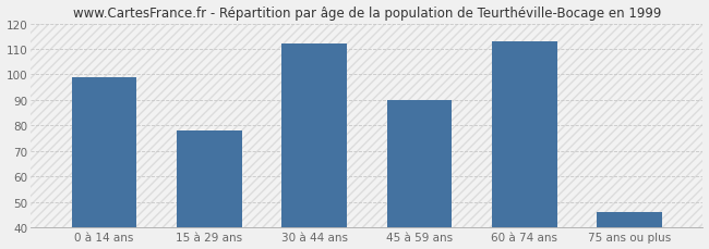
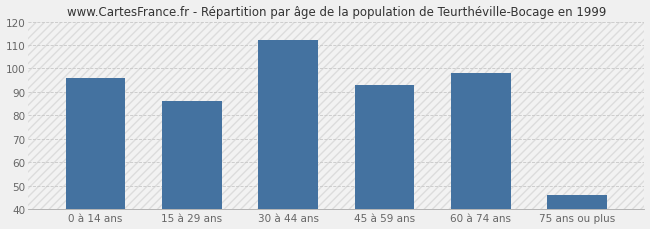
0 à 14 ans: 99 -> 96
15 à 29 ans: 78 -> 86
45 à 59 ans: 90 -> 93
60 à 74 ans: 113 -> 98
